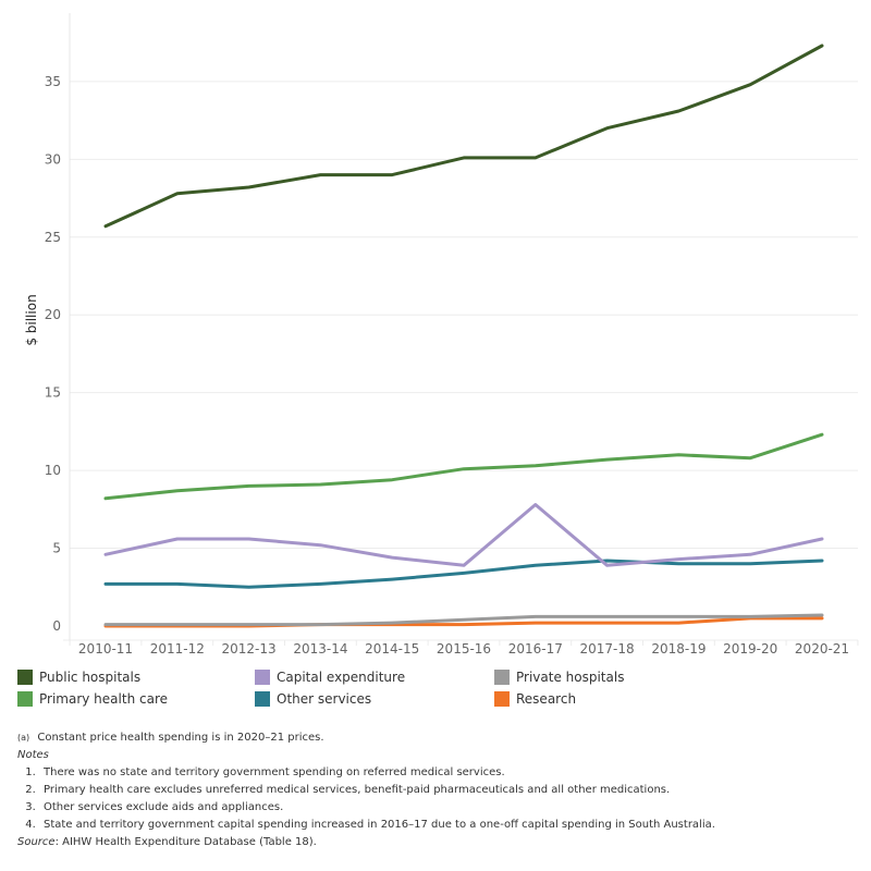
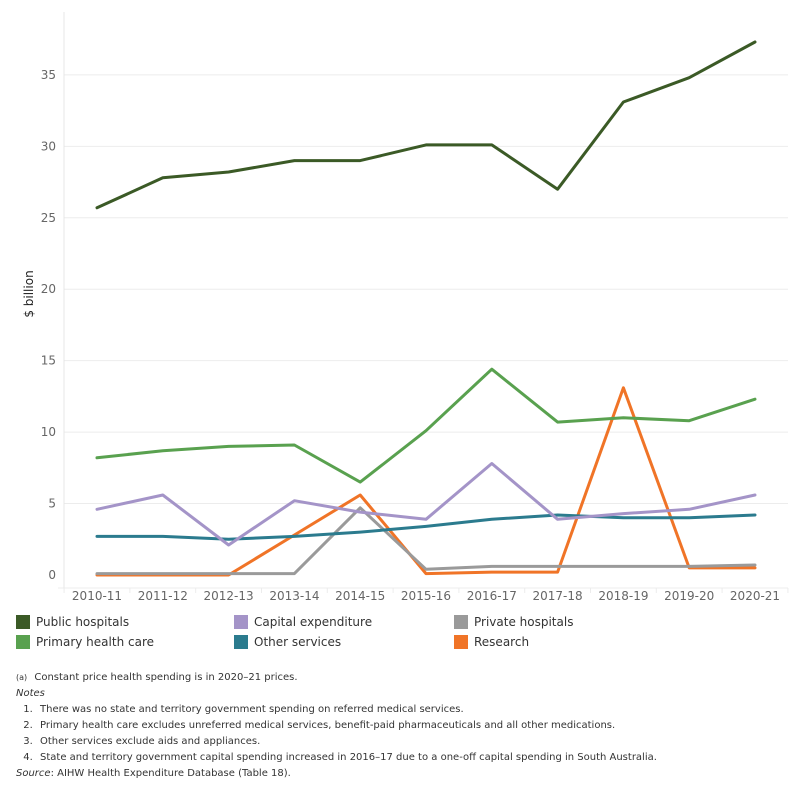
Capital expenditure/2012-13: 5.6 -> 2.1
Research/2013-14: 0.1 -> 2.8
Primary health care/2014-15: 9.4 -> 6.5
Private hospitals/2014-15: 0.2 -> 4.7
Research/2014-15: 0.1 -> 5.6
Primary health care/2016-17: 10.3 -> 14.4
Public hospitals/2017-18: 32.0 -> 27.0
Research/2018-19: 0.2 -> 13.1
